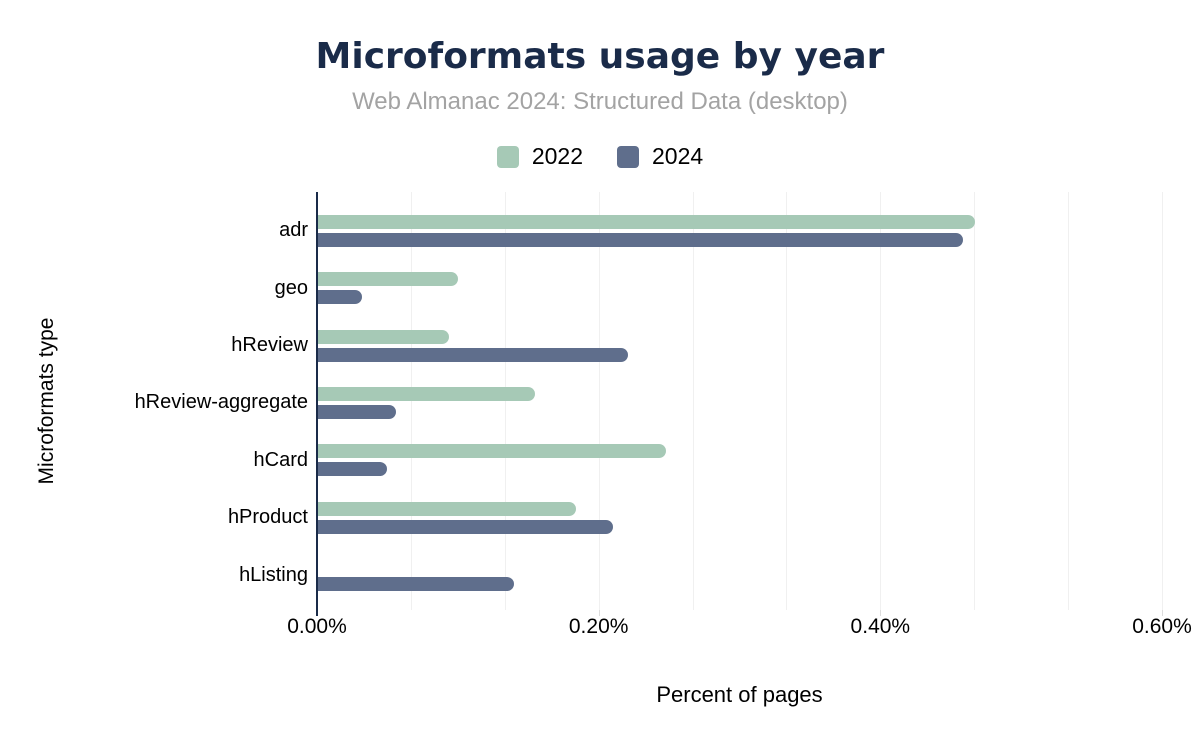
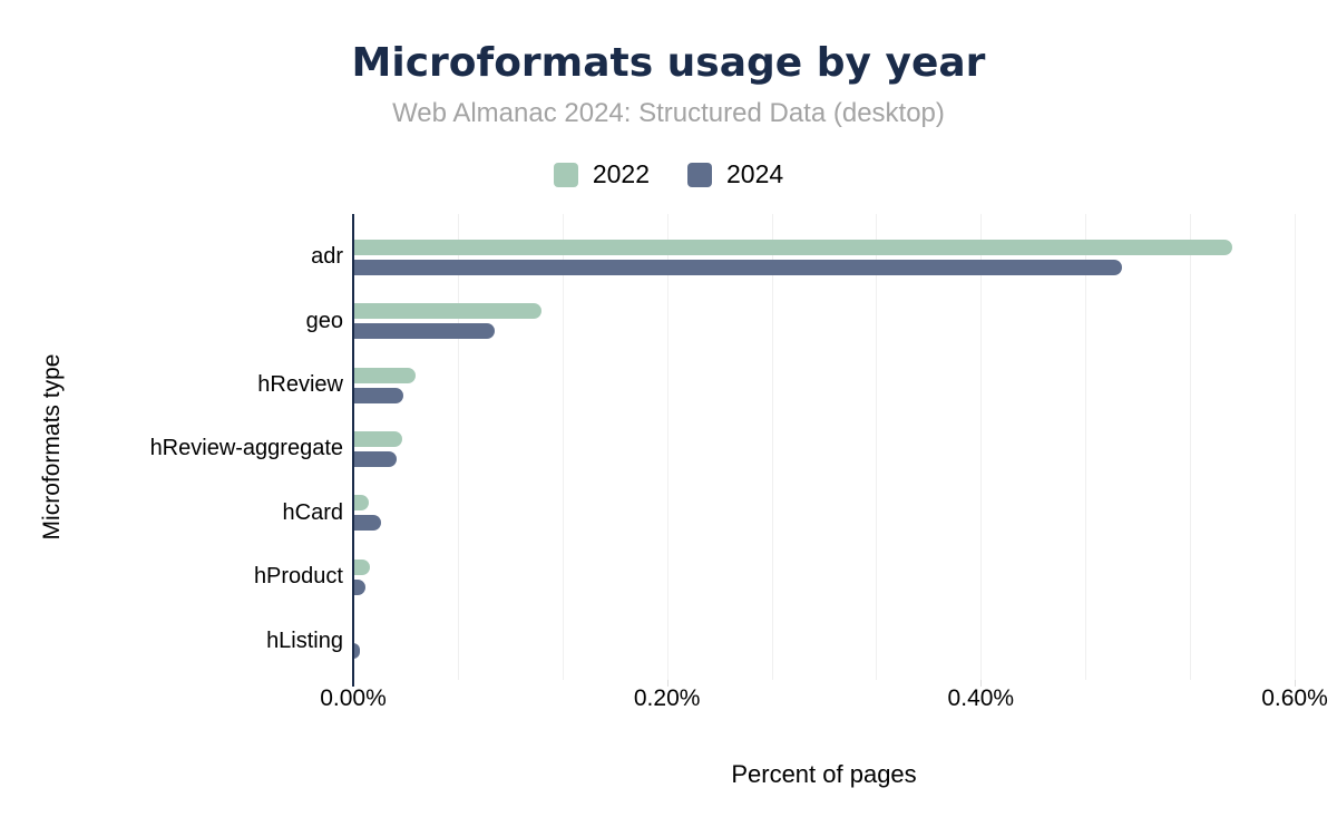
2022/adr: 0.467% -> 0.560%
2024/adr: 0.459% -> 0.490%
2022/geo: 0.100% -> 0.120%
2024/geo: 0.032% -> 0.090%
2022/hReview: 0.094% -> 0.040%
2024/hReview: 0.221% -> 0.032%
2022/hReview-aggregate: 0.155% -> 0.031%
2024/hReview-aggregate: 0.056% -> 0.028%
2022/hCard: 0.248% -> 0.010%
2024/hCard: 0.050% -> 0.018%
2022/hProduct: 0.184% -> 0.011%
2024/hProduct: 0.210% -> 0.008%
2024/hListing: 0.140% -> 0.004%
